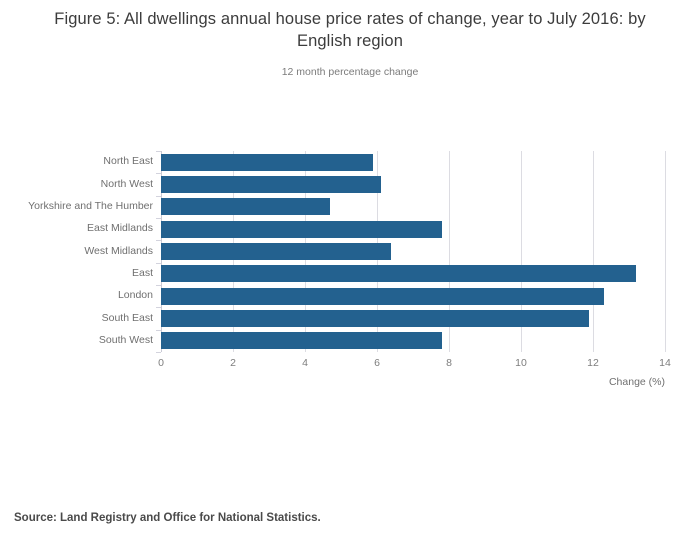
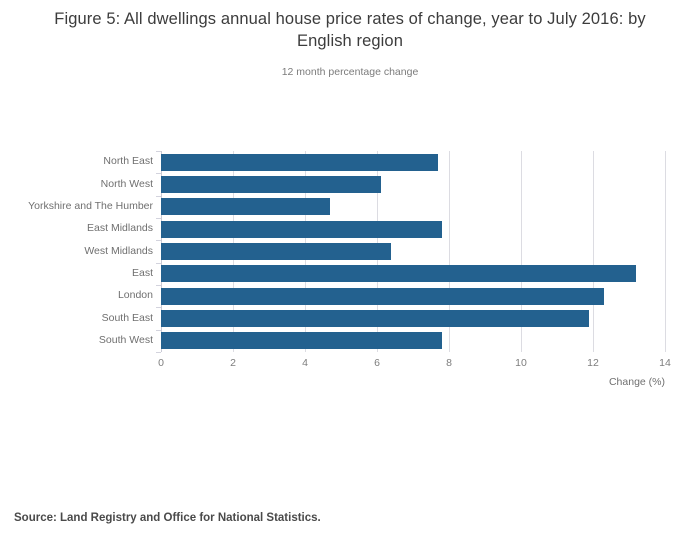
North East: 5.9 -> 7.7
